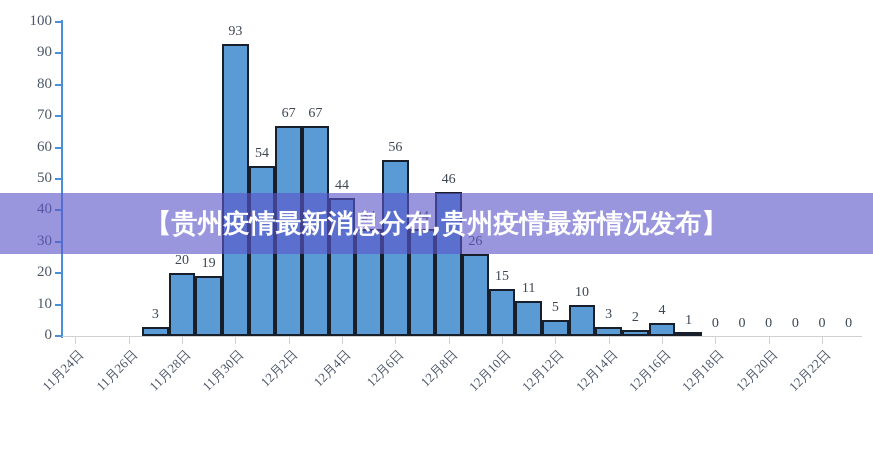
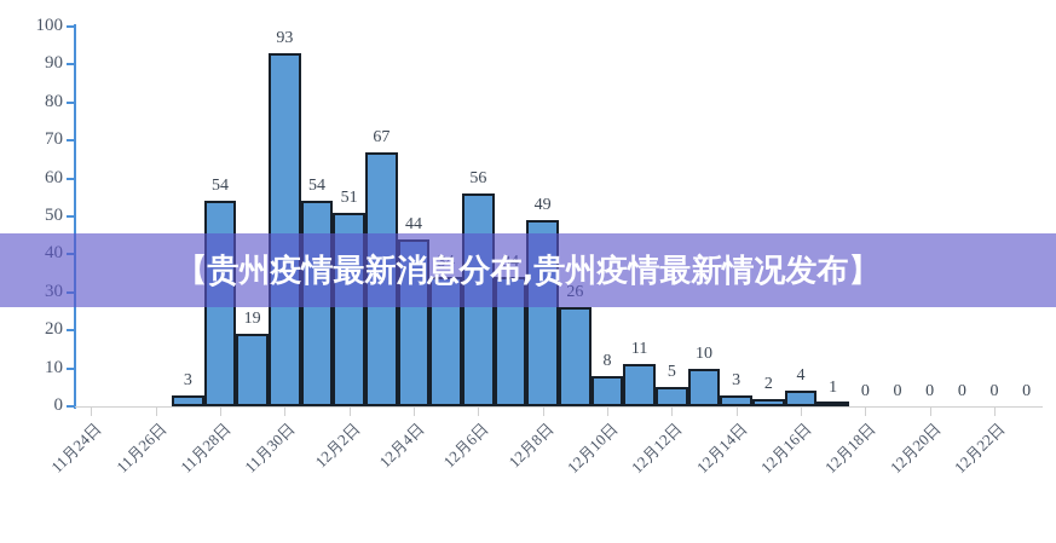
11月28日: 20 -> 54
12月2日: 67 -> 51
12月8日: 46 -> 49
12月10日: 15 -> 8
